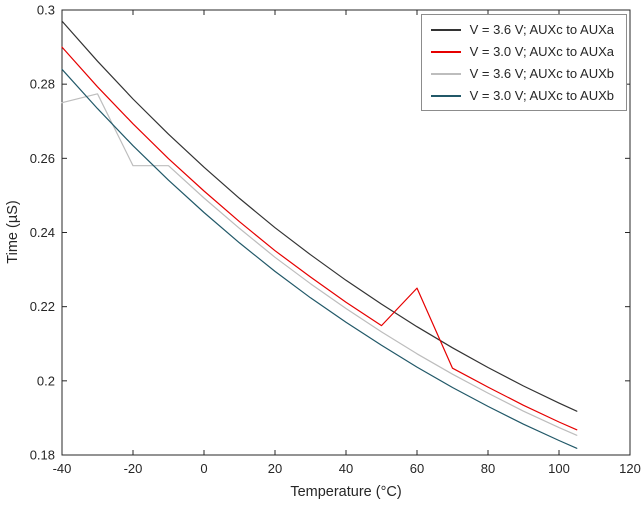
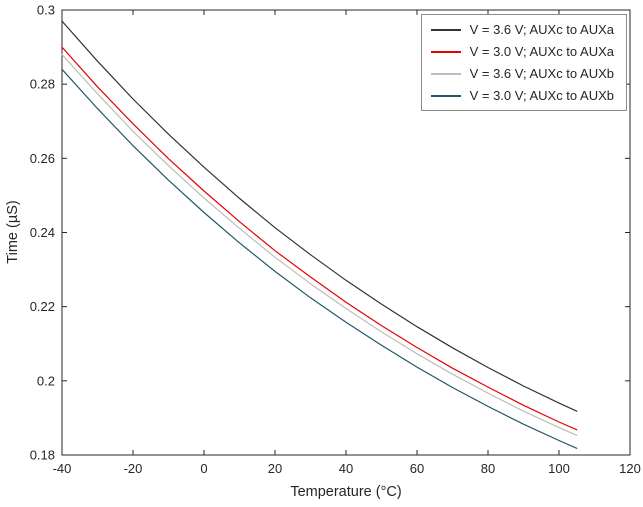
V = 3.6 V; AUXc to AUXb/-40: 0.275 -> 0.288
V = 3.6 V; AUXc to AUXb/-20: 0.258 -> 0.267
V = 3.0 V; AUXc to AUXa/60: 0.225 -> 0.209
